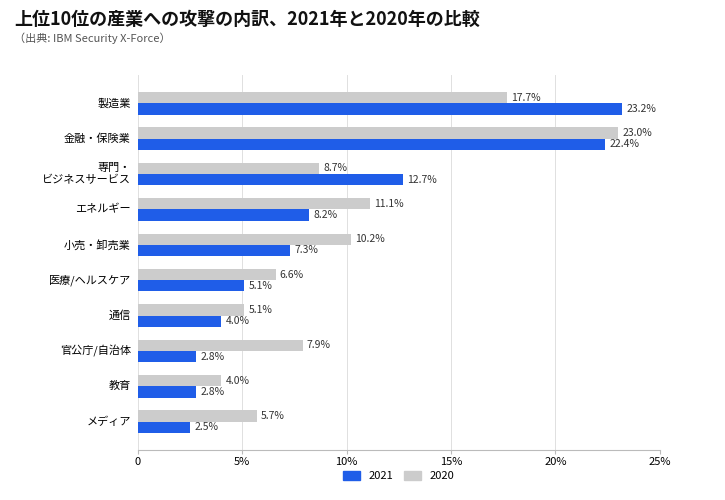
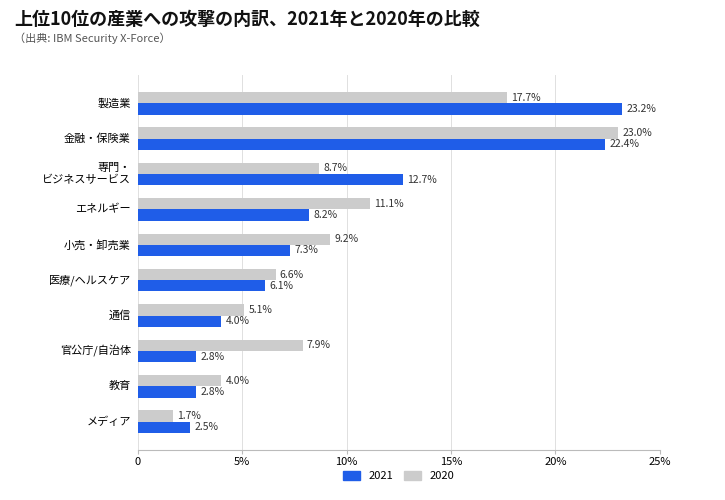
2020/小売・卸売業: 10.2% -> 9.2%
2021/医療/ヘルスケア: 5.1% -> 6.1%
2020/メディア: 5.7% -> 1.7%
